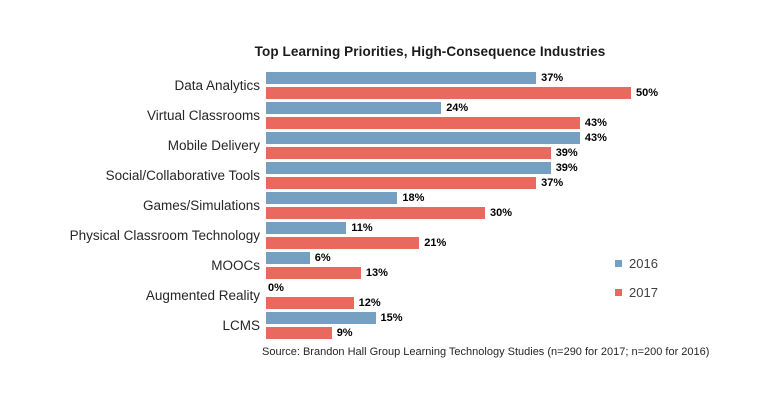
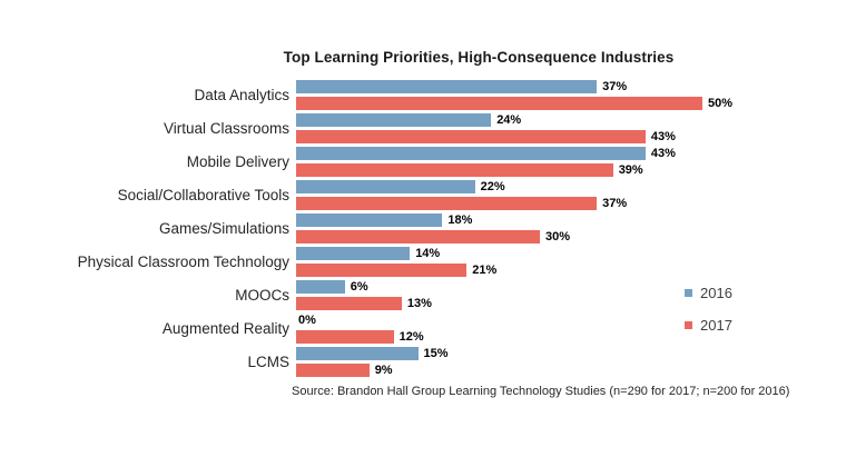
2016/Social/Collaborative Tools: 39% -> 22%
2016/Physical Classroom Technology: 11% -> 14%
